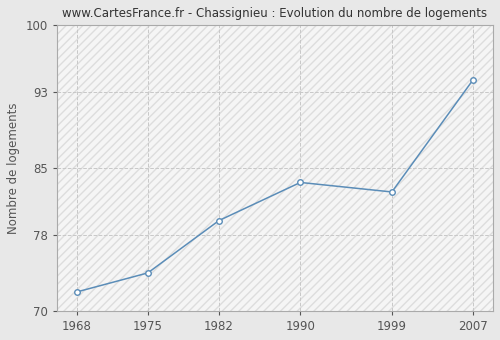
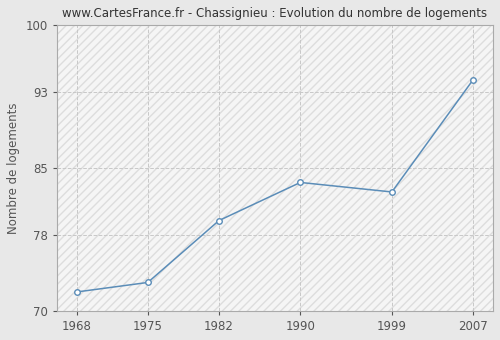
1975: 74.0 -> 73.0
